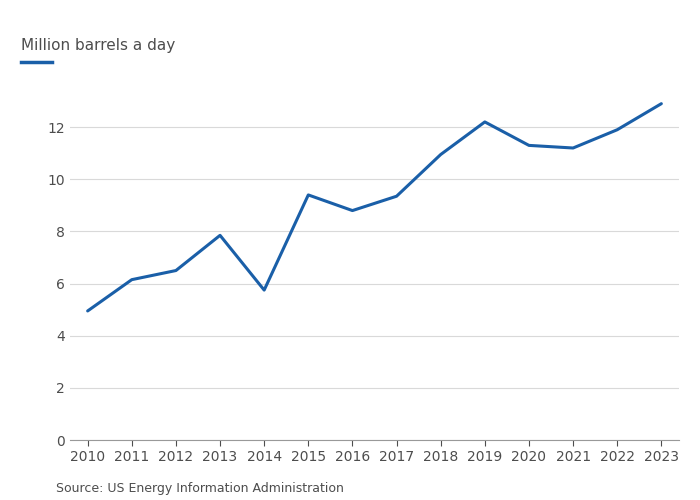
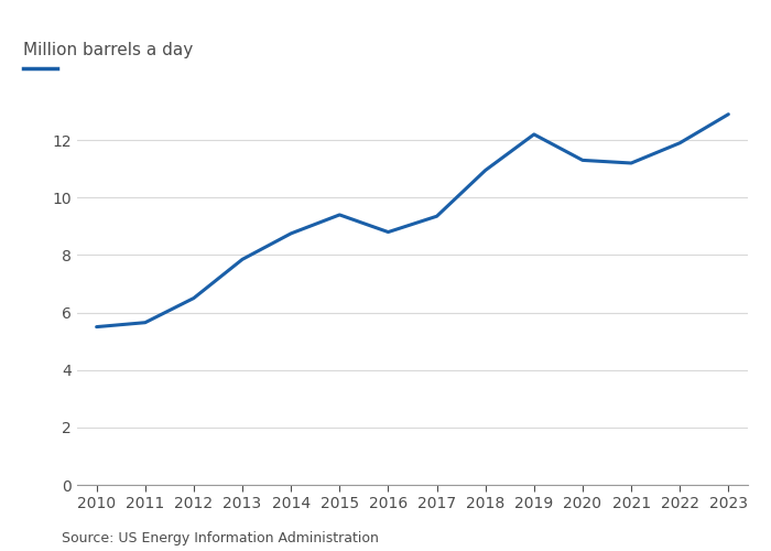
2010: 4.95 -> 5.50
2011: 6.15 -> 5.65
2014: 5.75 -> 8.75
